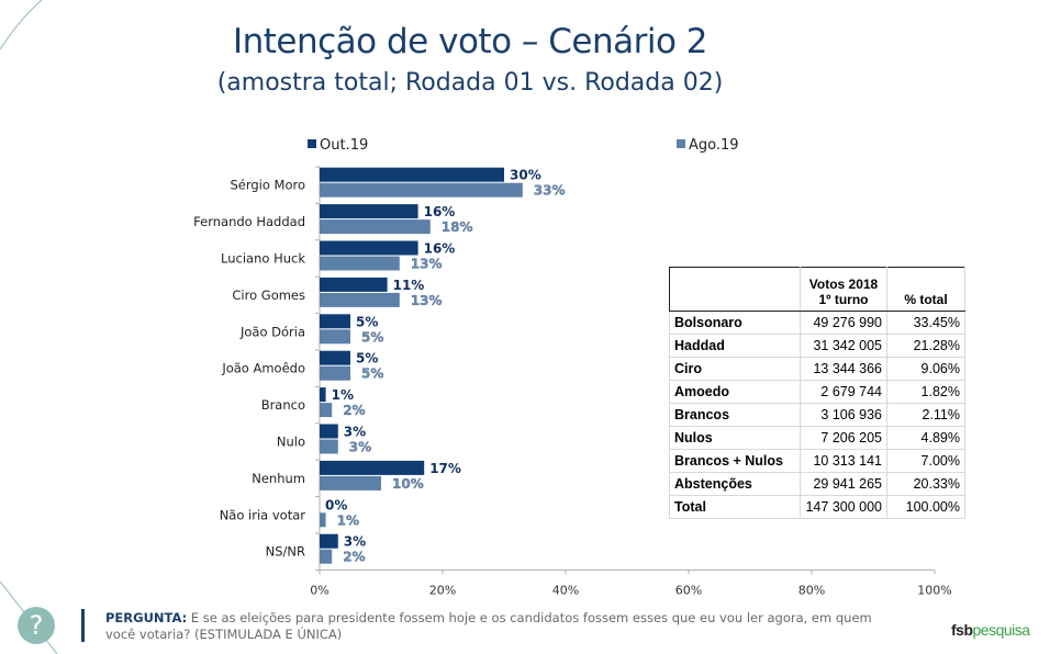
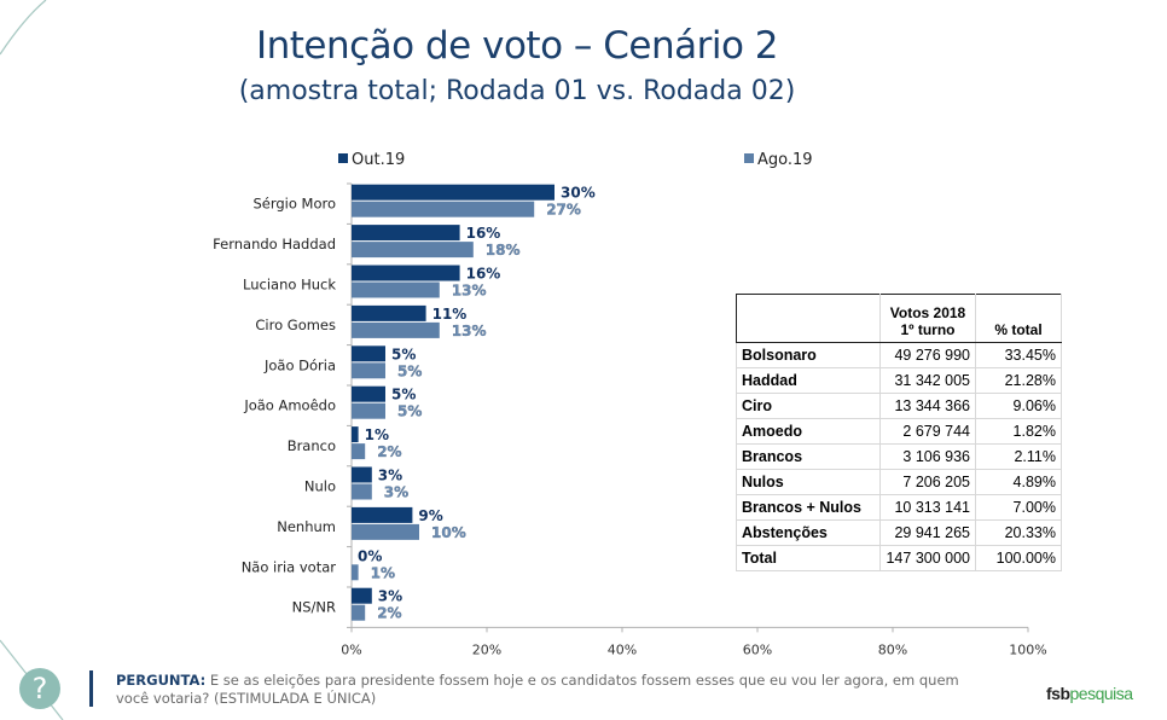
Ago.19/Sérgio Moro: 33% -> 27%
Out.19/Nenhum: 17% -> 9%
